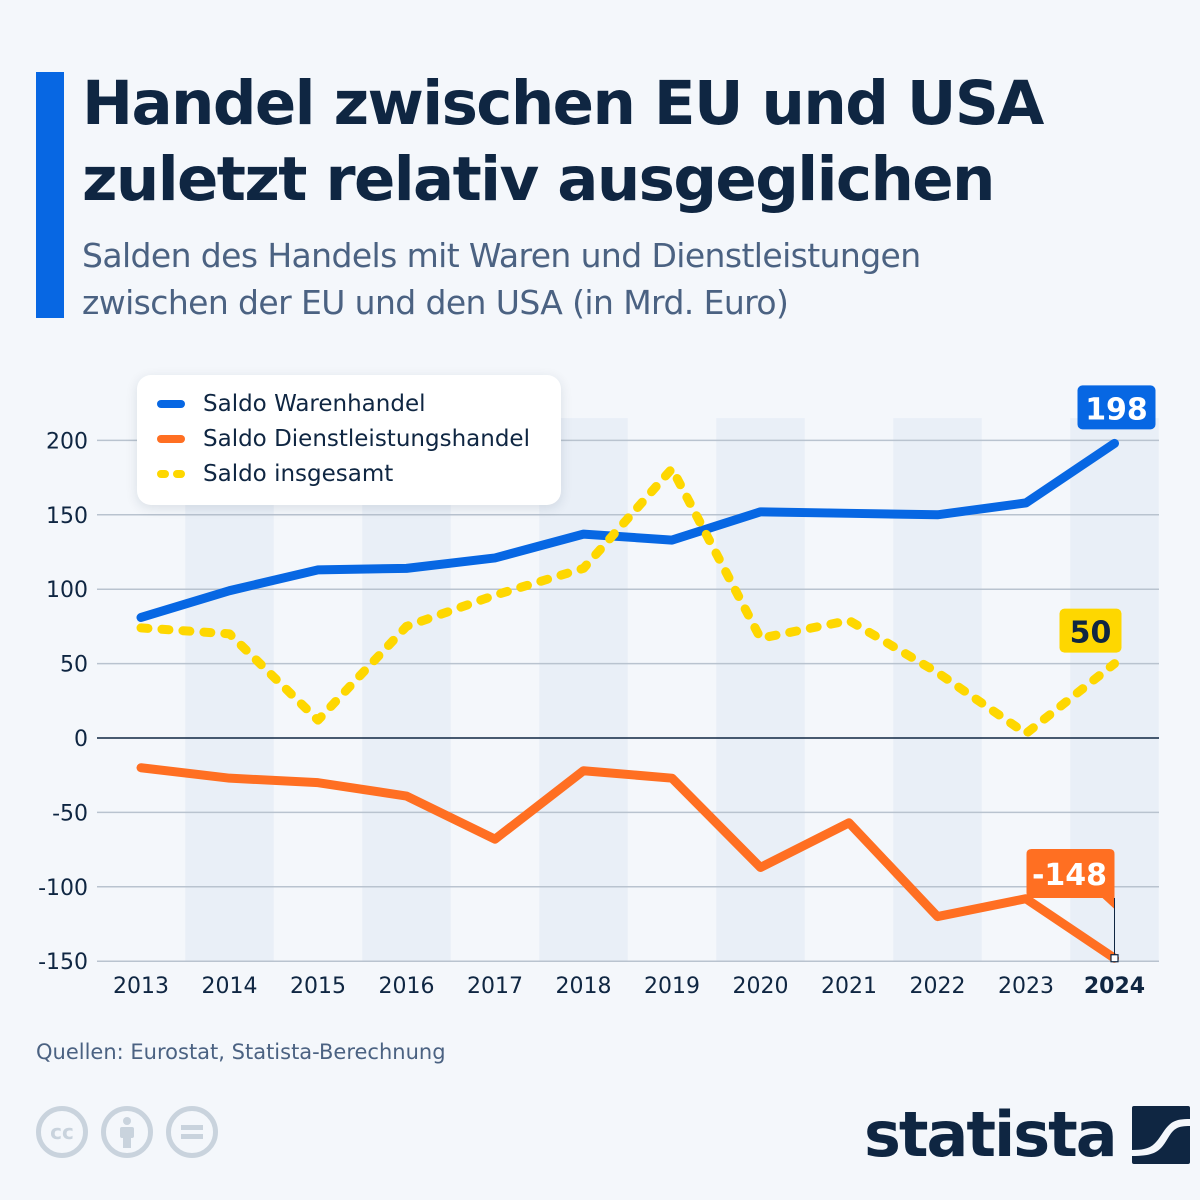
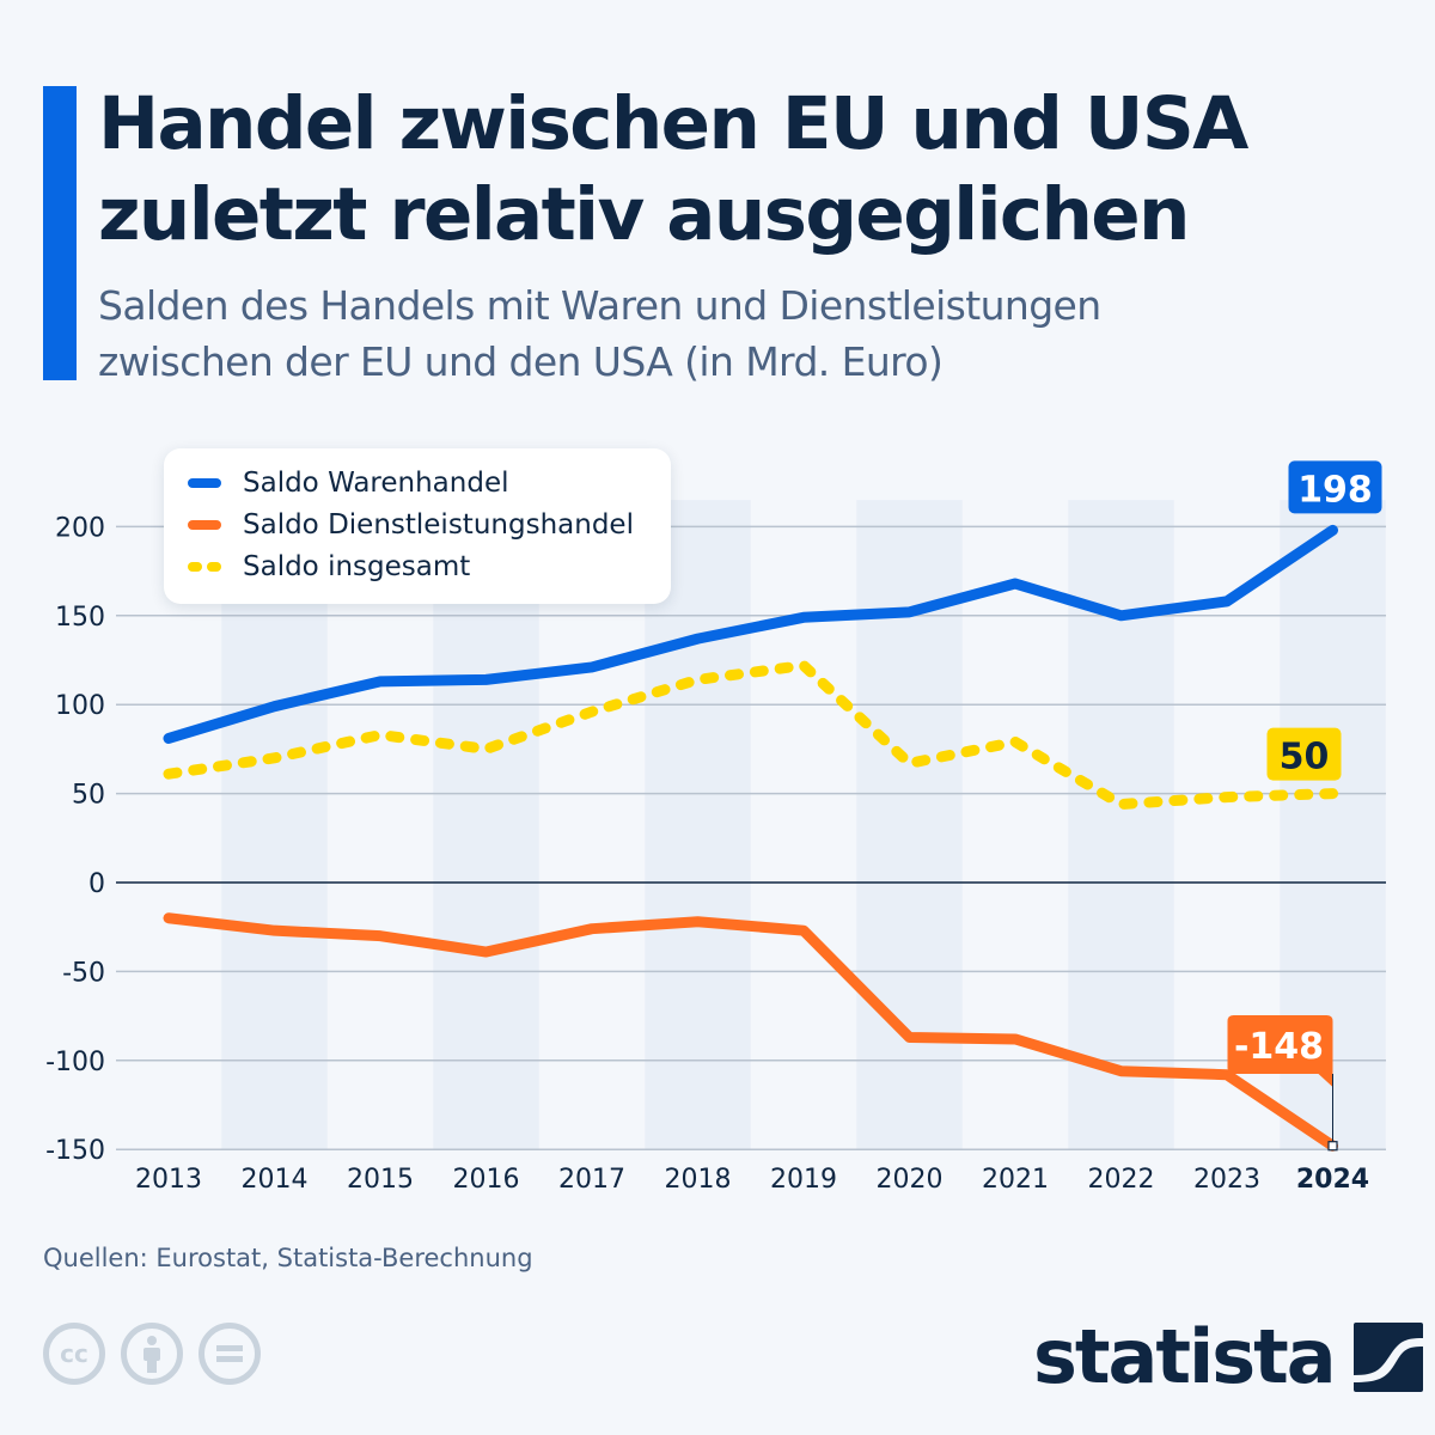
Saldo insgesamt/2013: 74 -> 61
Saldo insgesamt/2015: 12 -> 83
Saldo Dienstleistungshandel/2017: -68 -> -26
Saldo Warenhandel/2019: 133 -> 149
Saldo insgesamt/2019: 181 -> 122
Saldo Warenhandel/2021: 151 -> 168
Saldo Dienstleistungshandel/2021: -57 -> -88
Saldo Dienstleistungshandel/2022: -120 -> -106
Saldo insgesamt/2023: 3 -> 48
